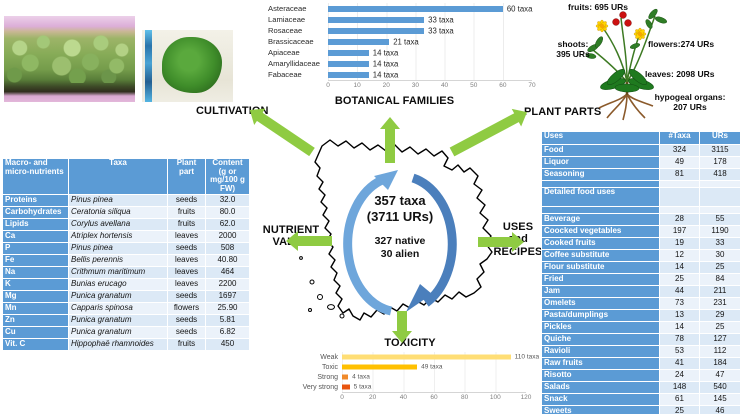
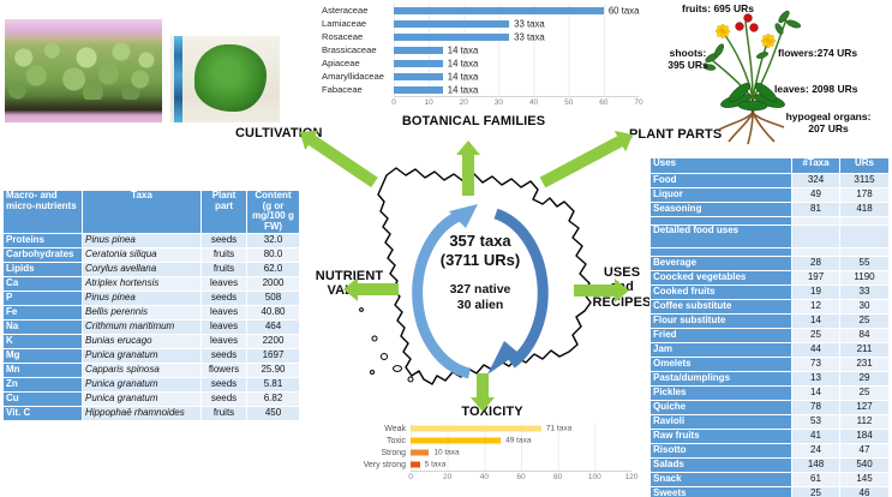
BOTANICAL FAMILIES/Brassicaceae: 21 -> 14
TOXICITY/Weak: 110 -> 71
TOXICITY/Strong: 4 -> 10
